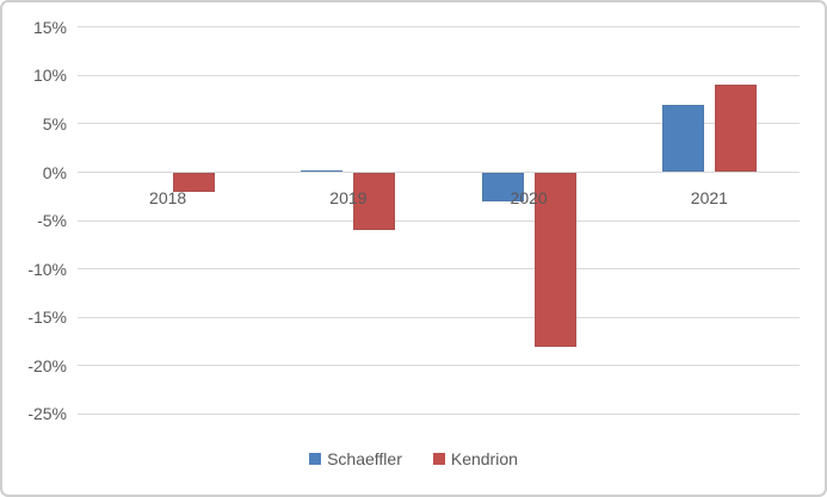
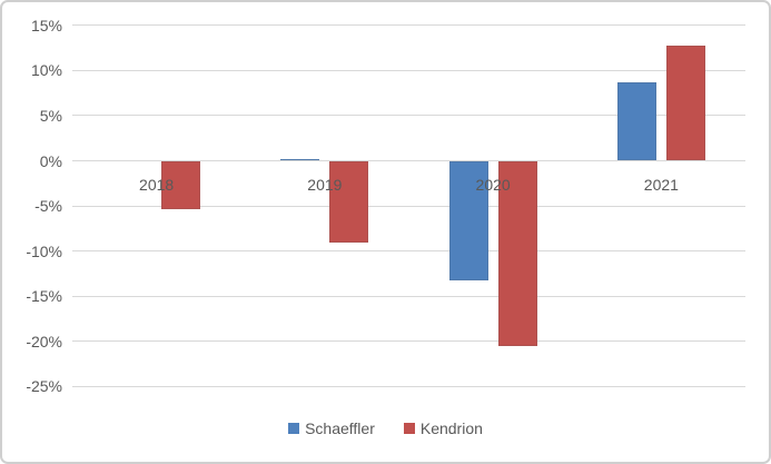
Kendrion/2018: -2% -> -5%
Kendrion/2019: -6% -> -9%
Schaeffler/2020: -3% -> -13%
Kendrion/2020: -18% -> -20%
Schaeffler/2021: 7% -> 9%
Kendrion/2021: 9% -> 13%
